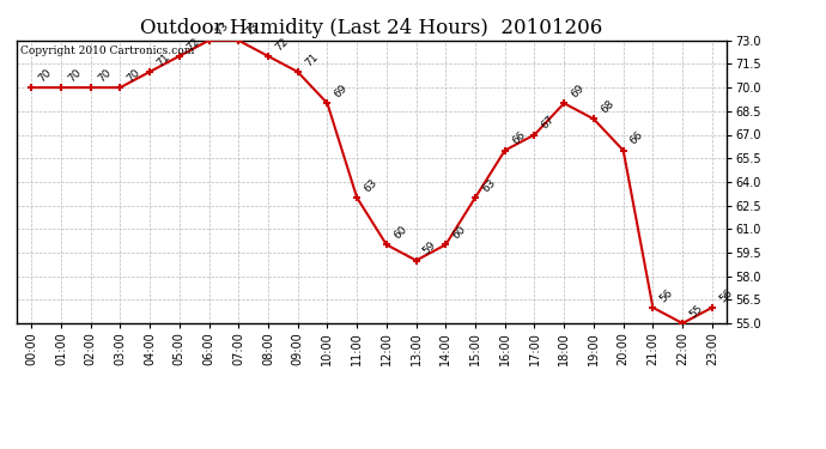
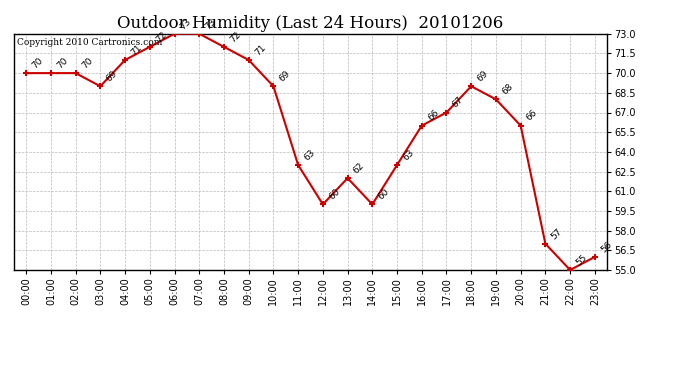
03:00: 70 -> 69
13:00: 59 -> 62
21:00: 56 -> 57
